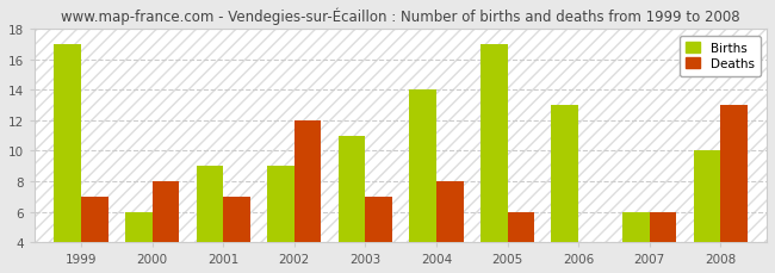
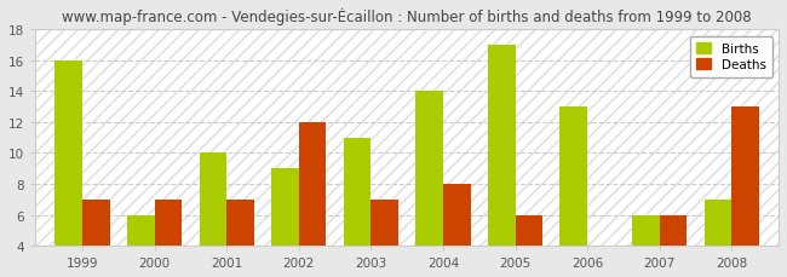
Births/1999: 17 -> 16
Deaths/2000: 8 -> 7
Births/2001: 9 -> 10
Births/2008: 10 -> 7
